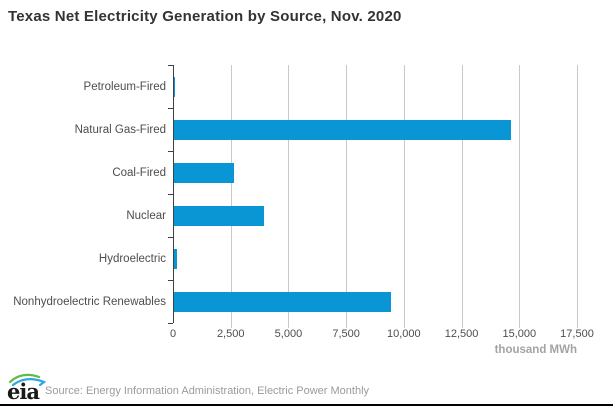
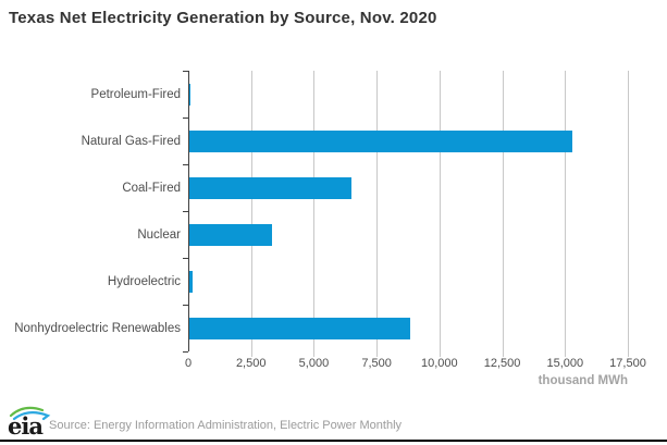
Natural Gas-Fired: 14600 -> 15200
Coal-Fired: 2600 -> 6400
Nuclear: 3900 -> 3300
Nonhydroelectric Renewables: 9400 -> 8800
